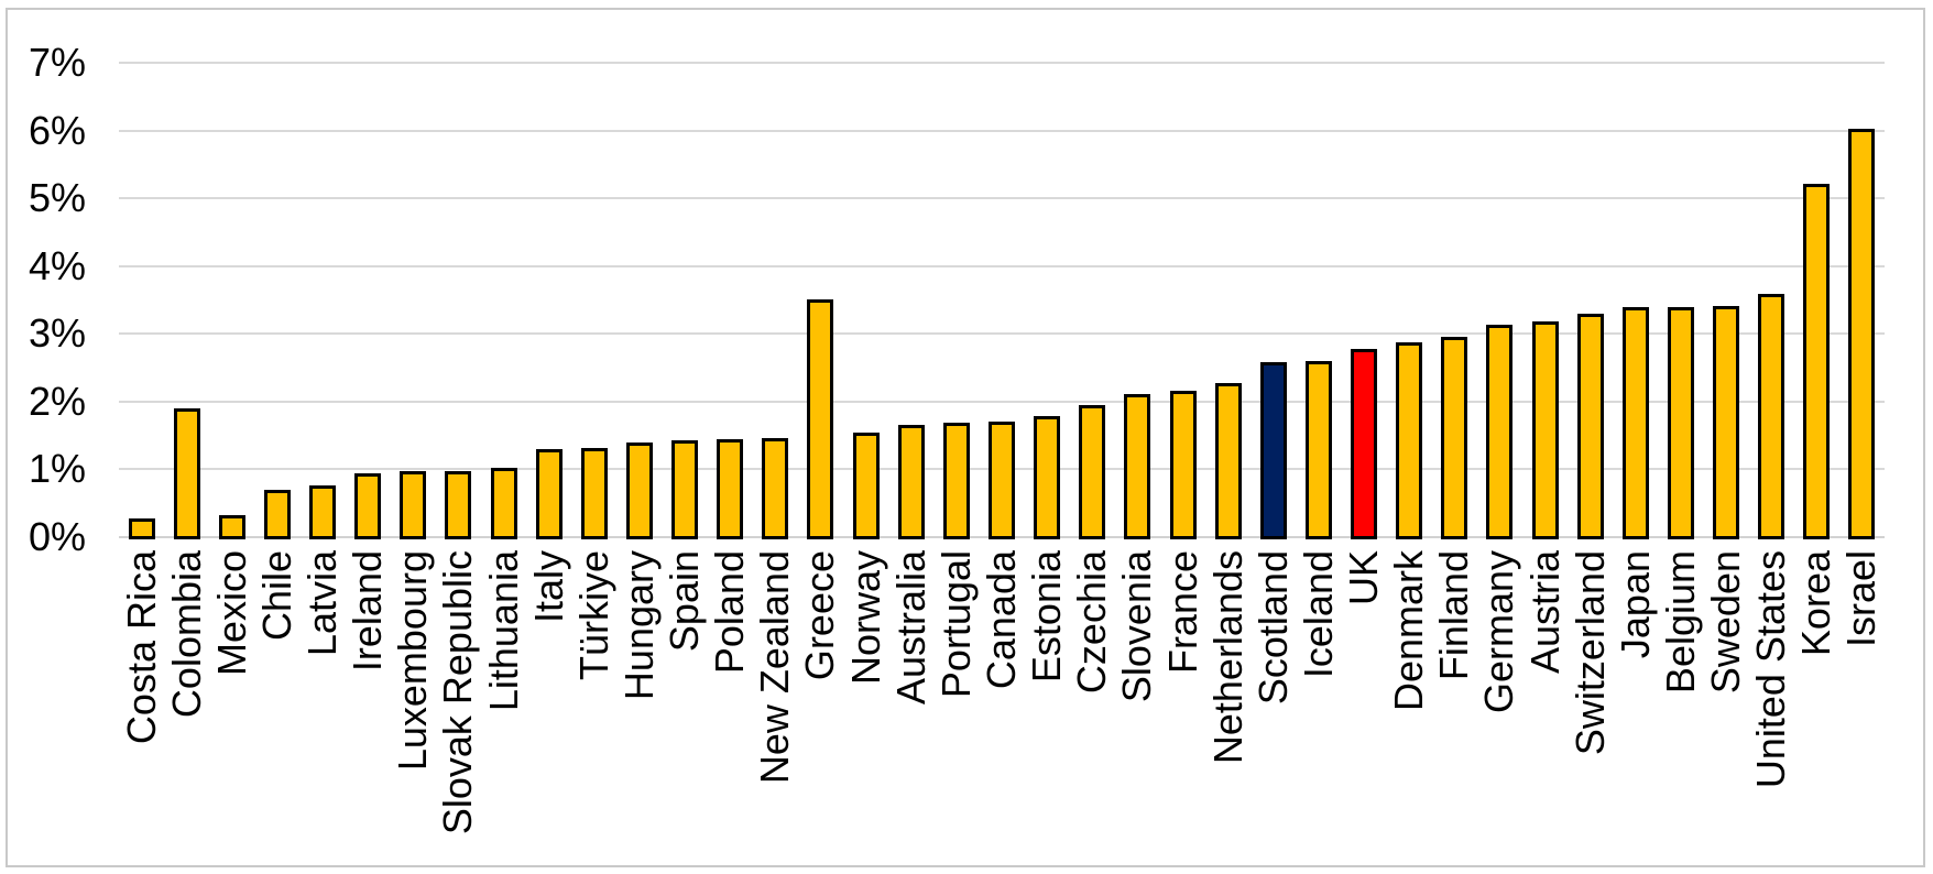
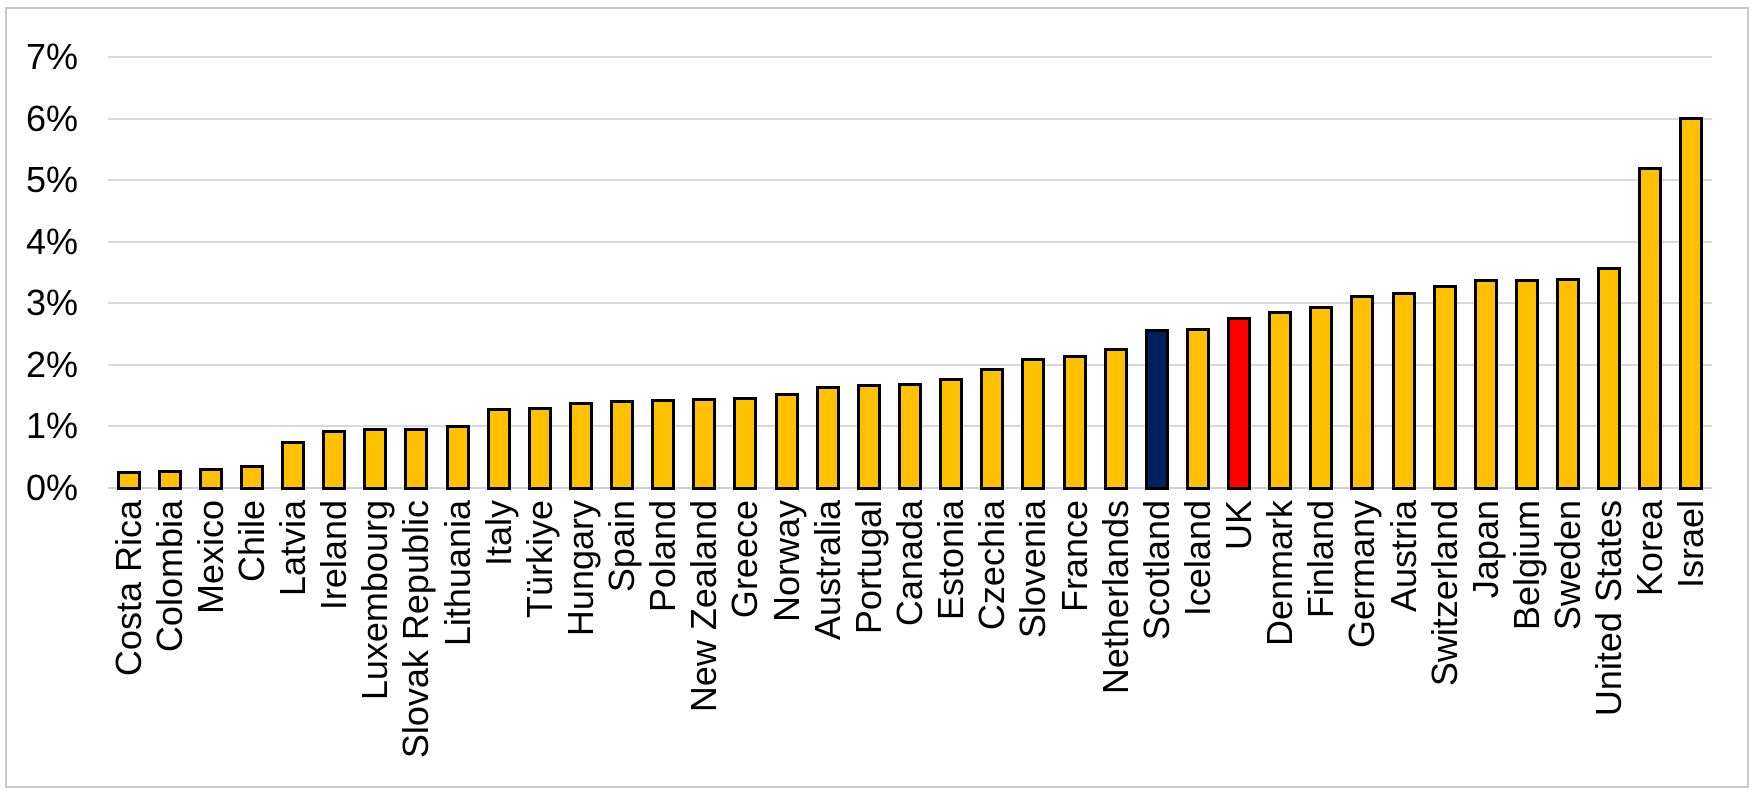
Colombia: 1.9% -> 0.3%
Chile: 0.7% -> 0.4%
Greece: 3.5% -> 1.5%
